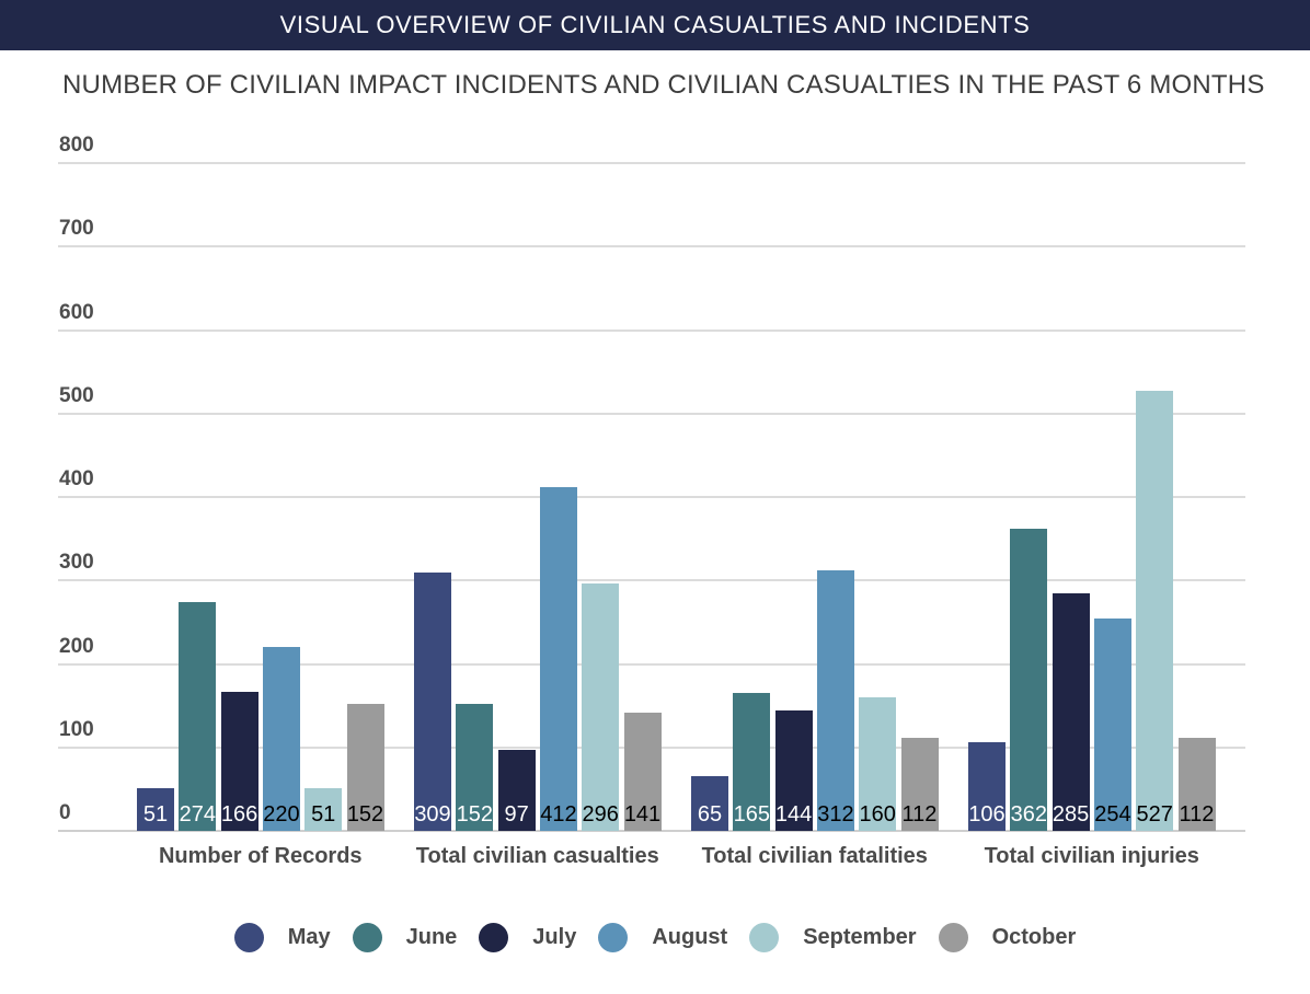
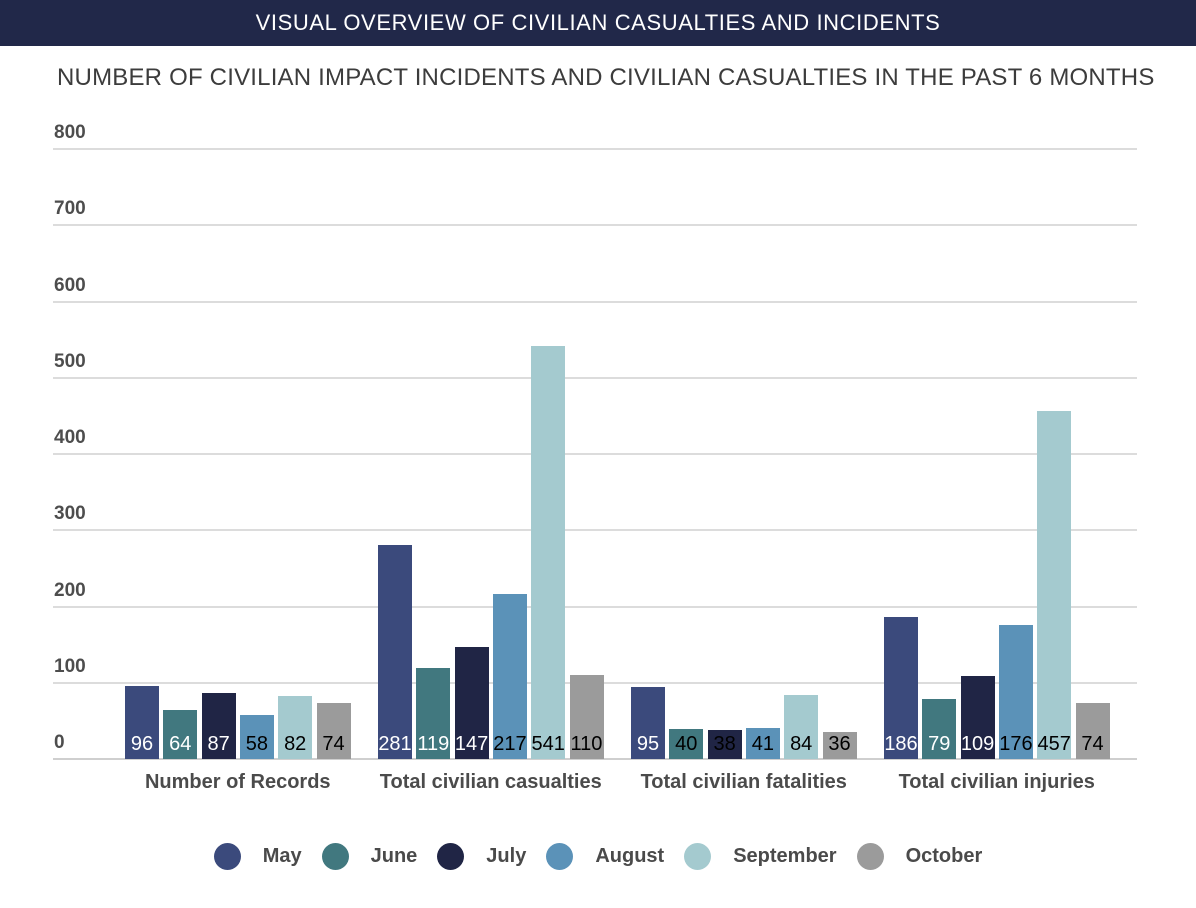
May/Number of Records: 51 -> 96
June/Number of Records: 274 -> 64
July/Number of Records: 166 -> 87
August/Number of Records: 220 -> 58
September/Number of Records: 51 -> 82
October/Number of Records: 152 -> 74
May/Total civilian casualties: 309 -> 281
June/Total civilian casualties: 152 -> 119
July/Total civilian casualties: 97 -> 147
August/Total civilian casualties: 412 -> 217
September/Total civilian casualties: 296 -> 541
October/Total civilian casualties: 141 -> 110
May/Total civilian fatalities: 65 -> 95
June/Total civilian fatalities: 165 -> 40
July/Total civilian fatalities: 144 -> 38
August/Total civilian fatalities: 312 -> 41
September/Total civilian fatalities: 160 -> 84
October/Total civilian fatalities: 112 -> 36
May/Total civilian injuries: 106 -> 186
June/Total civilian injuries: 362 -> 79
July/Total civilian injuries: 285 -> 109
August/Total civilian injuries: 254 -> 176
September/Total civilian injuries: 527 -> 457
October/Total civilian injuries: 112 -> 74
